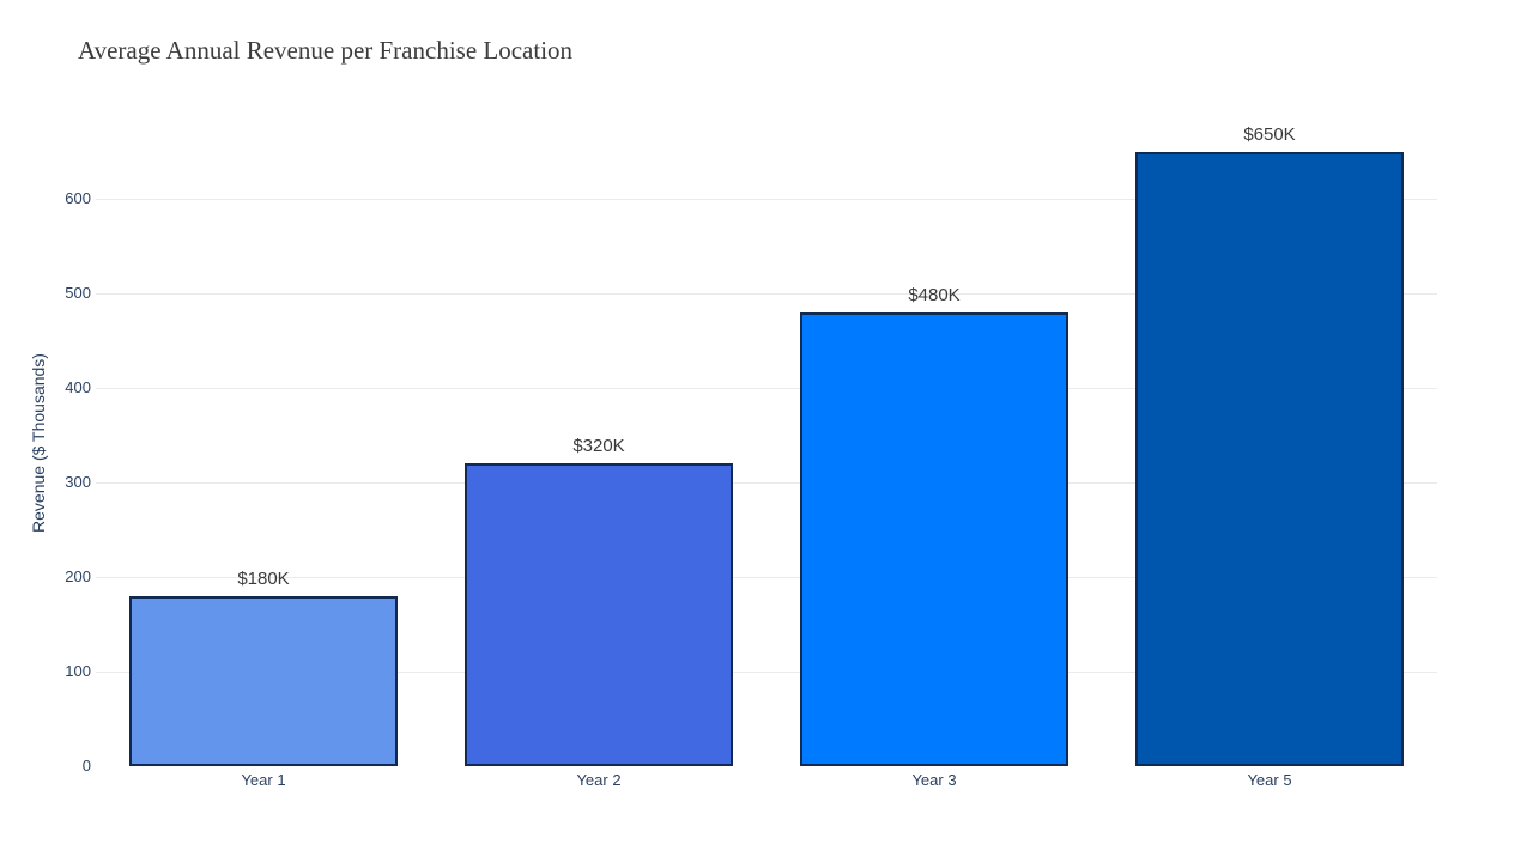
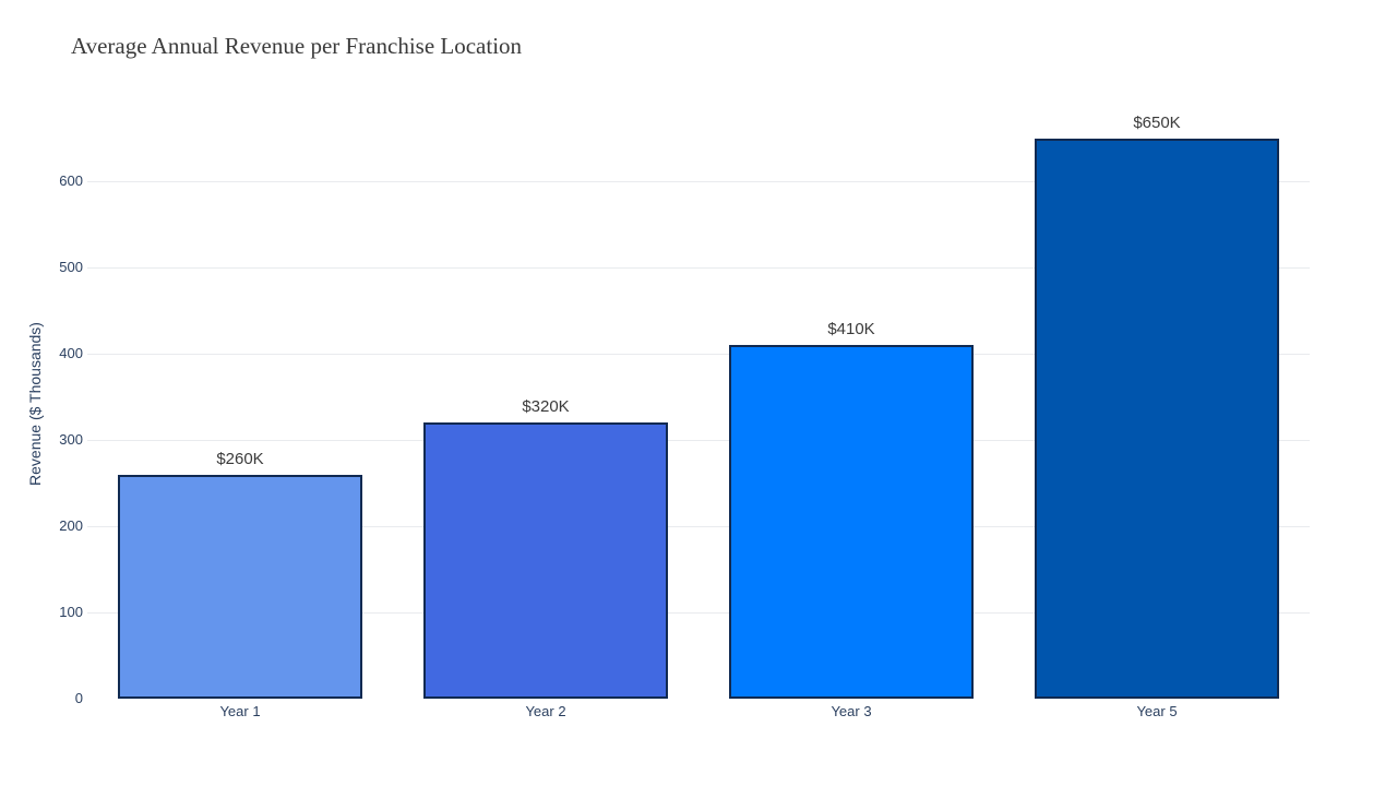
Year 1: $180K -> $260K
Year 3: $480K -> $410K
